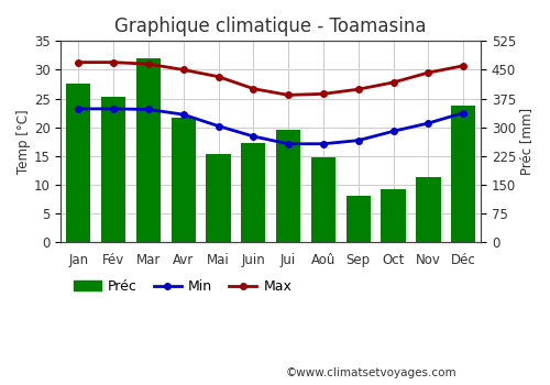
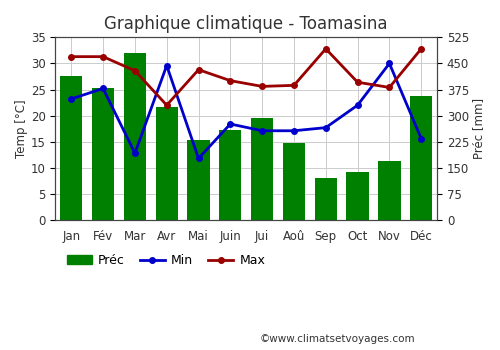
Min/Fév: 23.2 -> 25.2
Min/Mar: 23.1 -> 12.8
Max/Mar: 31.0 -> 28.6
Min/Avr: 22.2 -> 29.6
Max/Avr: 30.0 -> 22.0
Min/Mai: 20.2 -> 11.8
Max/Sep: 26.6 -> 32.8
Min/Oct: 19.3 -> 22.0
Max/Oct: 27.8 -> 26.4
Min/Nov: 20.7 -> 30.0
Max/Nov: 29.5 -> 25.4
Min/Déc: 22.5 -> 15.6
Max/Déc: 30.7 -> 32.8
